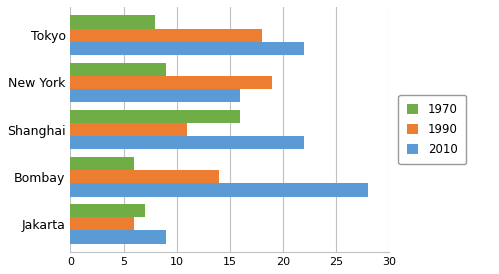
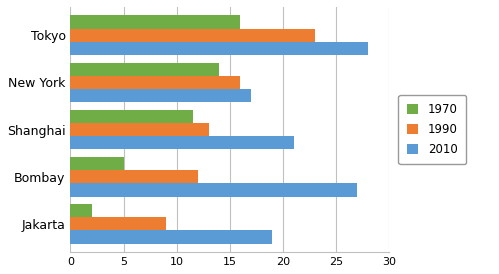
1970/Tokyo: 8.0 -> 16.0
1990/Tokyo: 18 -> 23
2010/Tokyo: 22 -> 28
1970/New York: 9.0 -> 14.0
1990/New York: 19 -> 16
2010/New York: 16 -> 17
1970/Shanghai: 16.0 -> 11.5
1990/Shanghai: 11 -> 13
2010/Shanghai: 22 -> 21
1970/Bombay: 6.0 -> 5.0
1990/Bombay: 14 -> 12
2010/Bombay: 28 -> 27
1970/Jakarta: 7.0 -> 2.0
1990/Jakarta: 6 -> 9
2010/Jakarta: 9 -> 19
